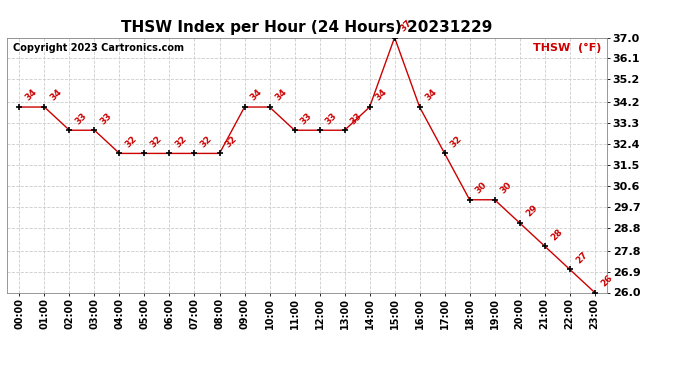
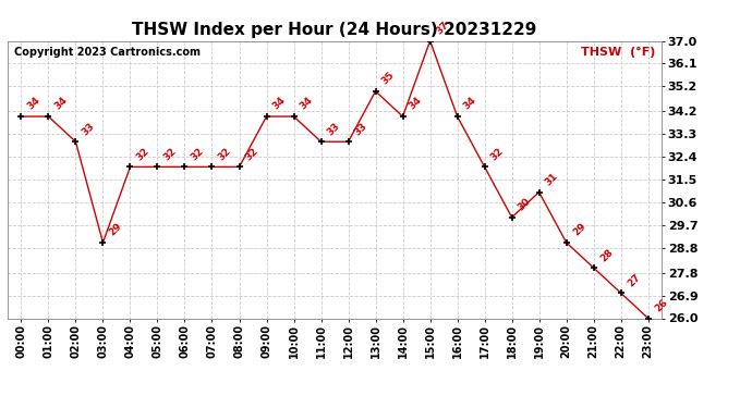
03:00: 33 -> 29
13:00: 33 -> 35
19:00: 30 -> 31
